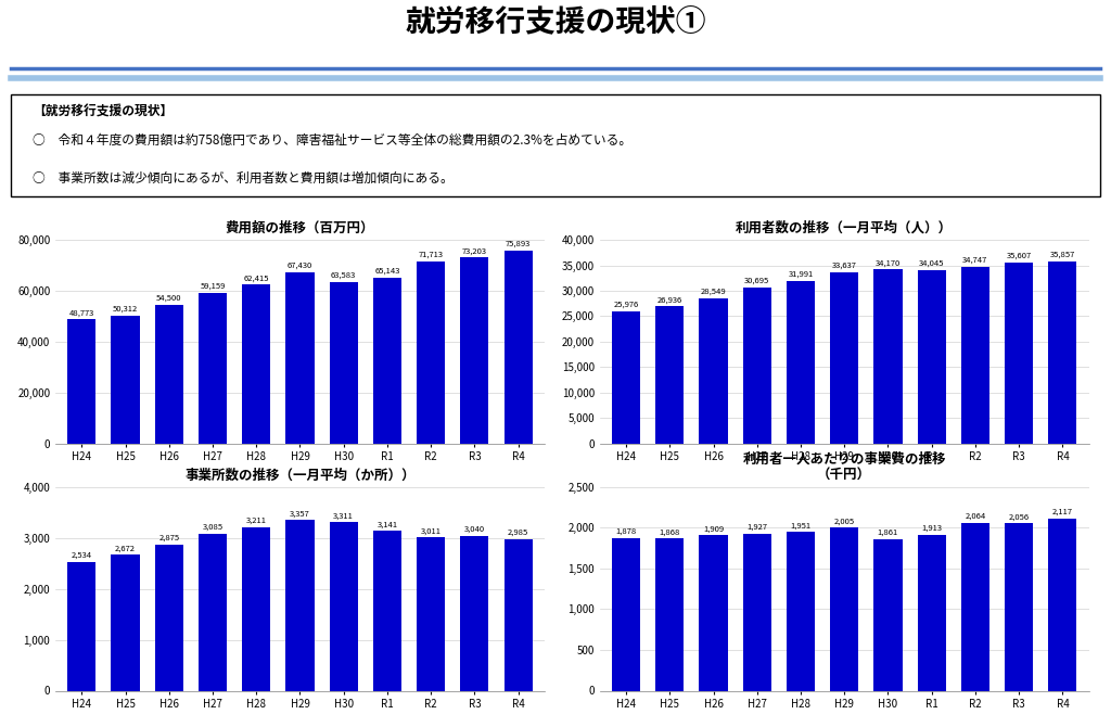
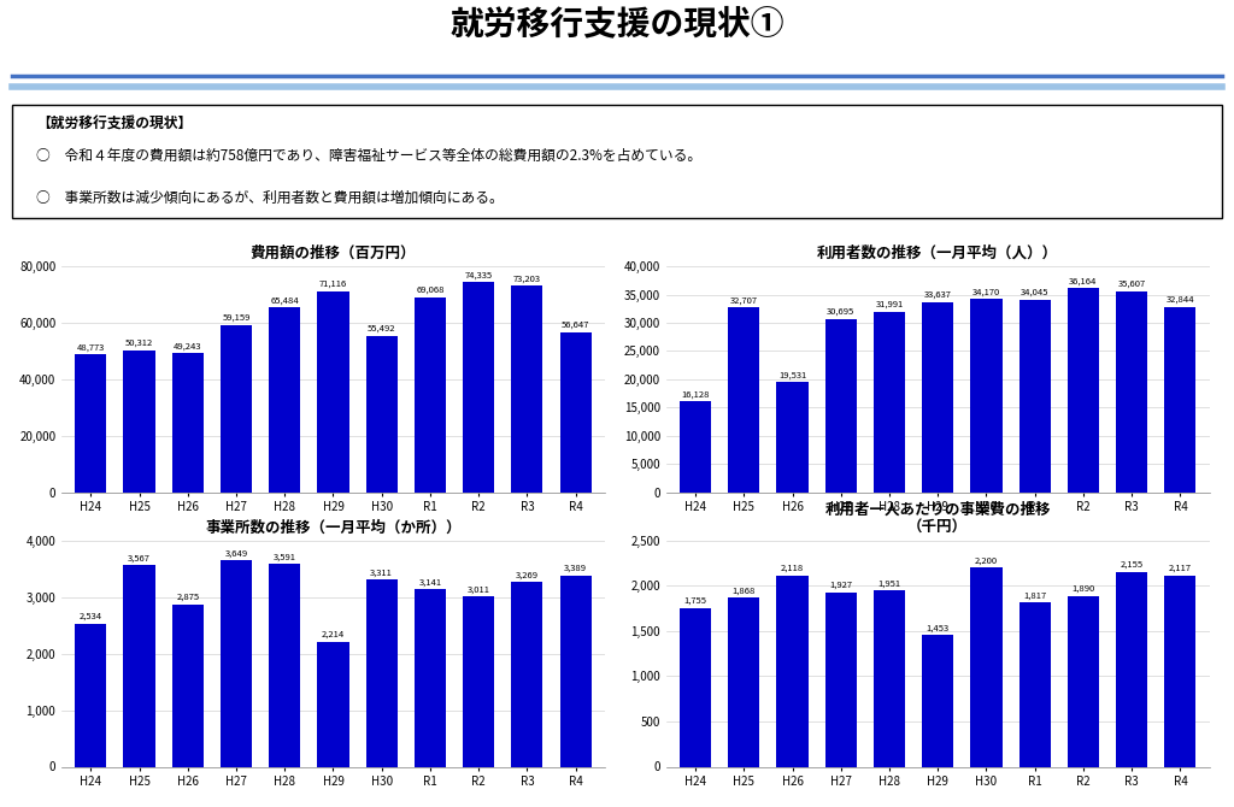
費用額の推移（百万円）/H26: 54,500 -> 49,243
費用額の推移（百万円）/H28: 62,415 -> 65,484
費用額の推移（百万円）/H29: 67,430 -> 71,116
費用額の推移（百万円）/H30: 63,583 -> 55,492
費用額の推移（百万円）/R1: 65,143 -> 69,068
費用額の推移（百万円）/R2: 71,713 -> 74,335
費用額の推移（百万円）/R4: 75,893 -> 56,647
利用者数の推移（一月平均（人））/H24: 25,976 -> 16,128
利用者数の推移（一月平均（人））/H25: 26,936 -> 32,707
利用者数の推移（一月平均（人））/H26: 28,549 -> 19,531
利用者数の推移（一月平均（人））/R2: 34,747 -> 36,164
利用者数の推移（一月平均（人））/R4: 35,857 -> 32,844
事業所数の推移（一月平均（か所））/H25: 2,672 -> 3,567
事業所数の推移（一月平均（か所））/H27: 3,085 -> 3,649
事業所数の推移（一月平均（か所））/H28: 3,211 -> 3,591
事業所数の推移（一月平均（か所））/H29: 3,357 -> 2,214
事業所数の推移（一月平均（か所））/R3: 3,040 -> 3,269
事業所数の推移（一月平均（か所））/R4: 2,985 -> 3,389
利用者一人あたりの事業費の推移 （千円）/H24: 1,878 -> 1,755
利用者一人あたりの事業費の推移 （千円）/H26: 1,909 -> 2,118
利用者一人あたりの事業費の推移 （千円）/H29: 2,005 -> 1,453
利用者一人あたりの事業費の推移 （千円）/H30: 1,861 -> 2,200
利用者一人あたりの事業費の推移 （千円）/R1: 1,913 -> 1,817
利用者一人あたりの事業費の推移 （千円）/R2: 2,064 -> 1,890
利用者一人あたりの事業費の推移 （千円）/R3: 2,056 -> 2,155
